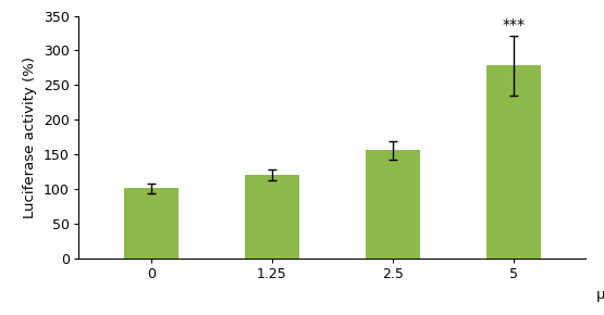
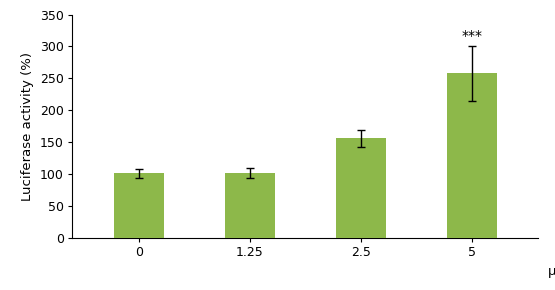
1.25: 120 -> 101
5: 278 -> 258
